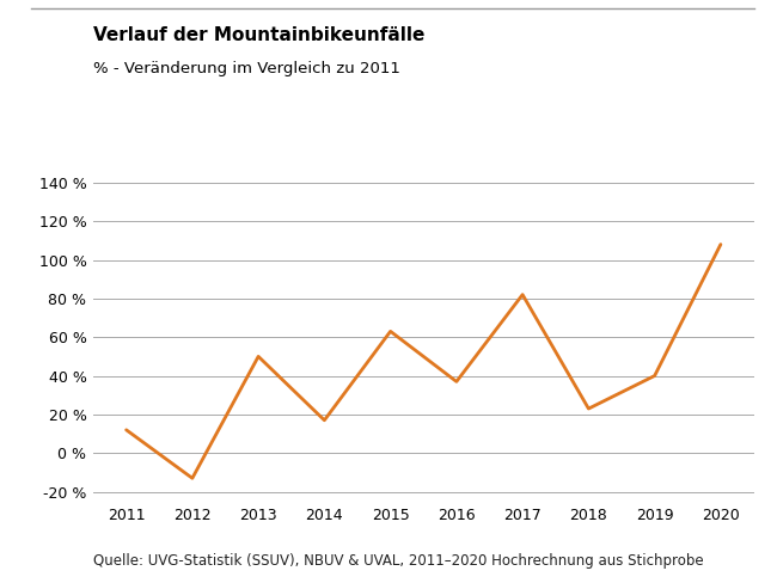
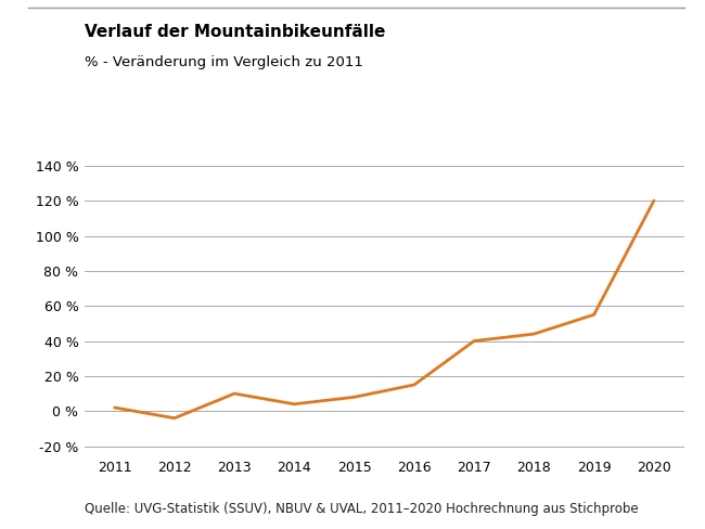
2011: 12 % -> 2 %
2012: -13 % -> -4 %
2013: 50 % -> 10 %
2014: 17 % -> 4 %
2015: 63 % -> 8 %
2016: 37 % -> 15 %
2017: 82 % -> 40 %
2018: 23 % -> 44 %
2019: 40 % -> 55 %
2020: 108 % -> 120 %
